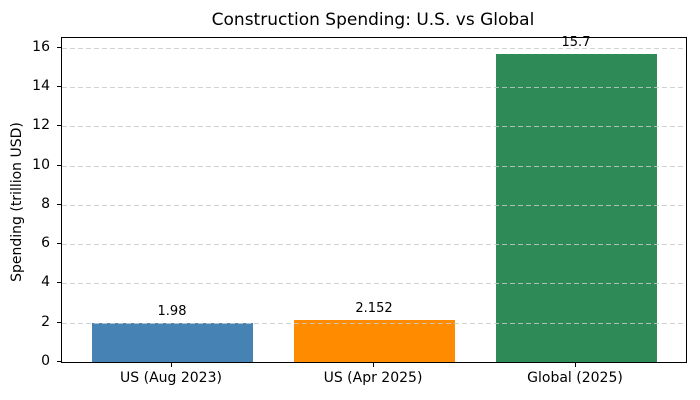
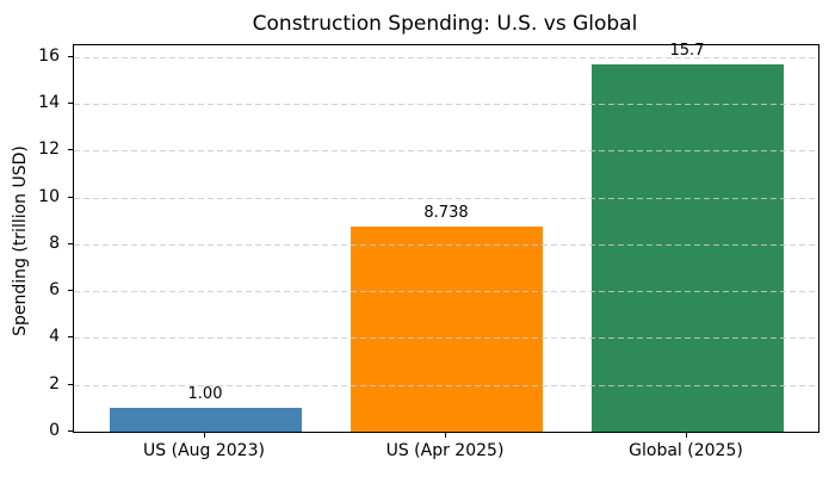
US (Aug 2023): 1.98 -> 1.00
US (Apr 2025): 2.152 -> 8.738
